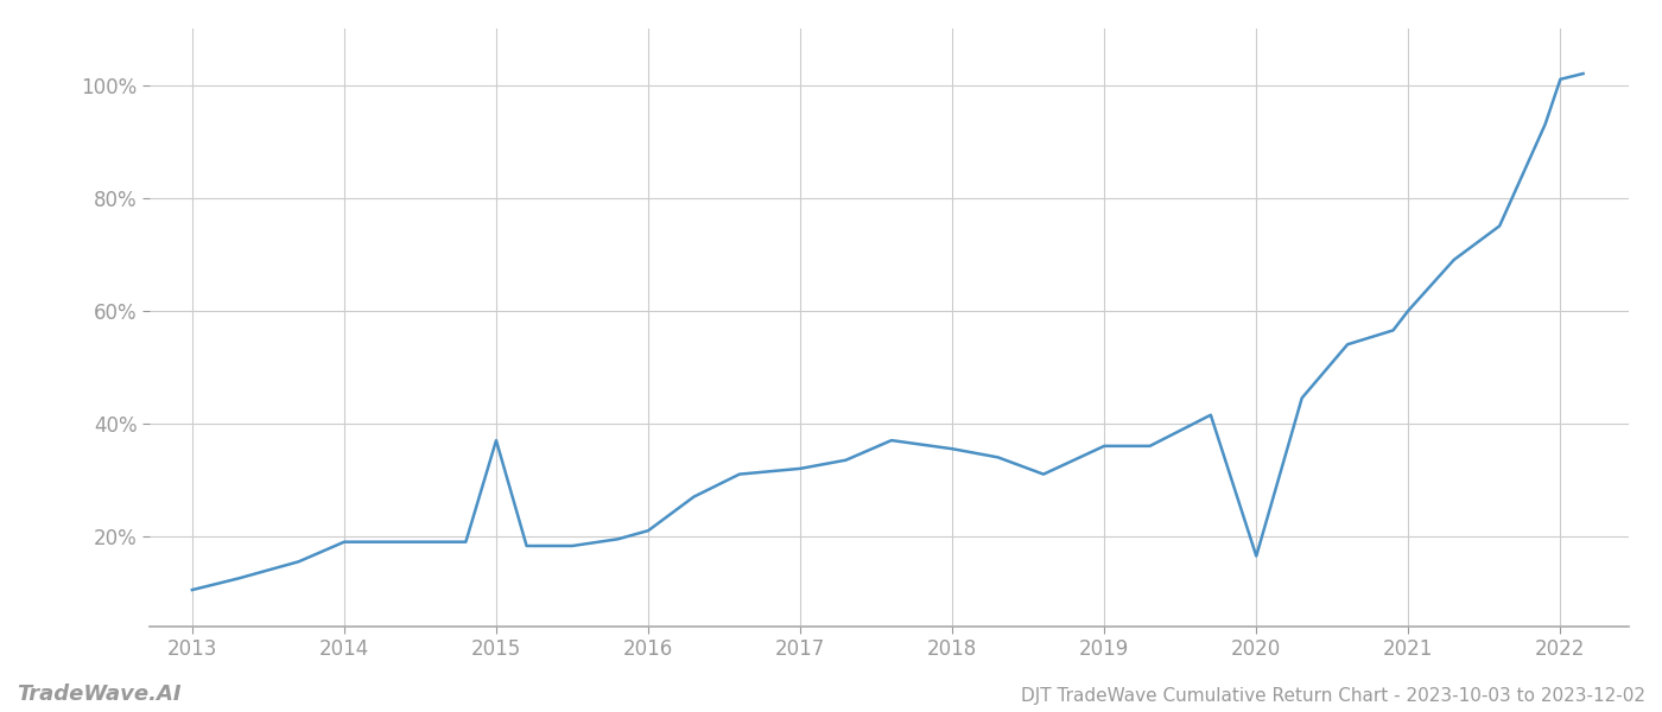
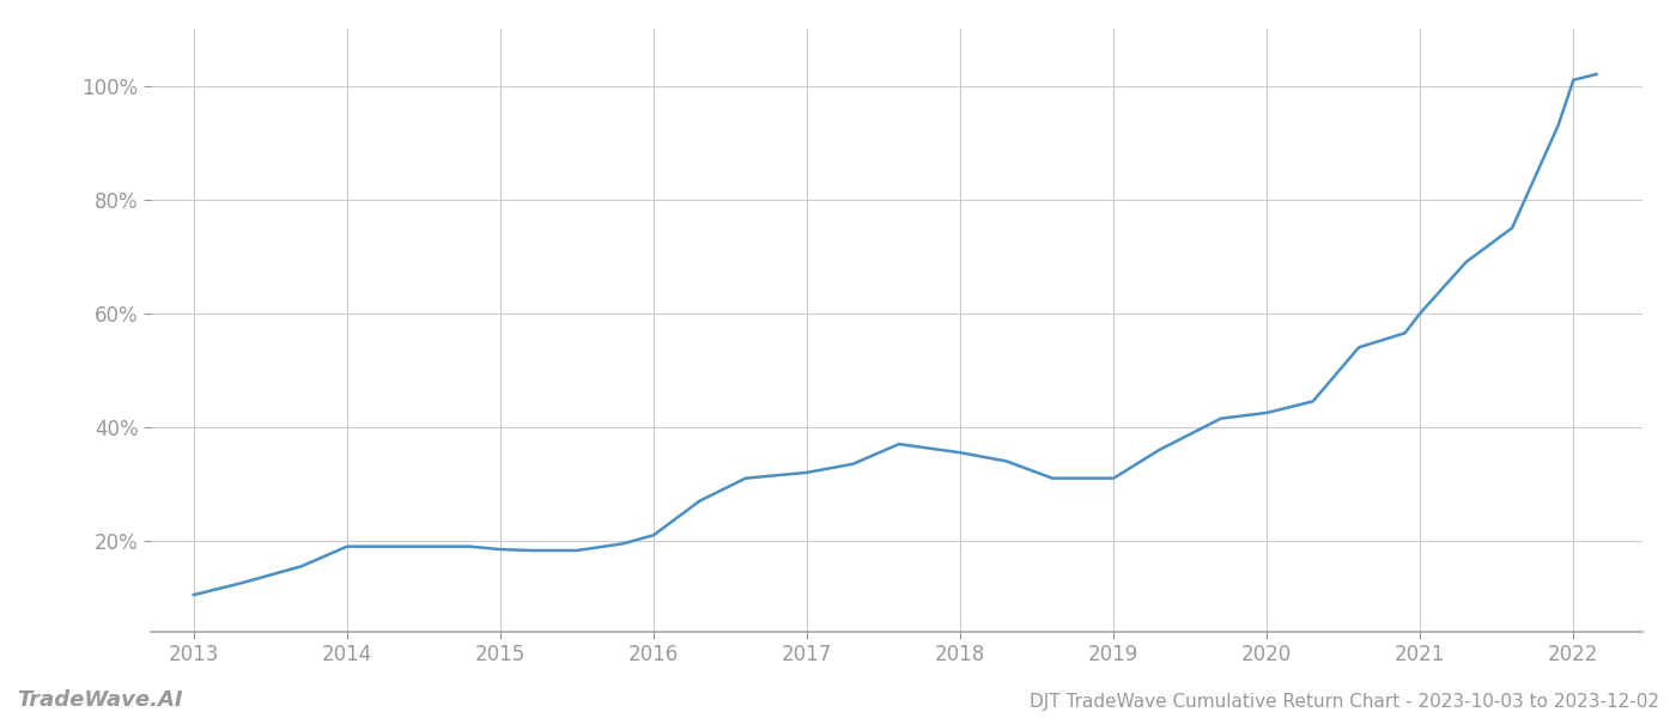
2015: 37.0% -> 18.5%
2019: 36.0% -> 31.0%
2020: 16.5% -> 42.5%
